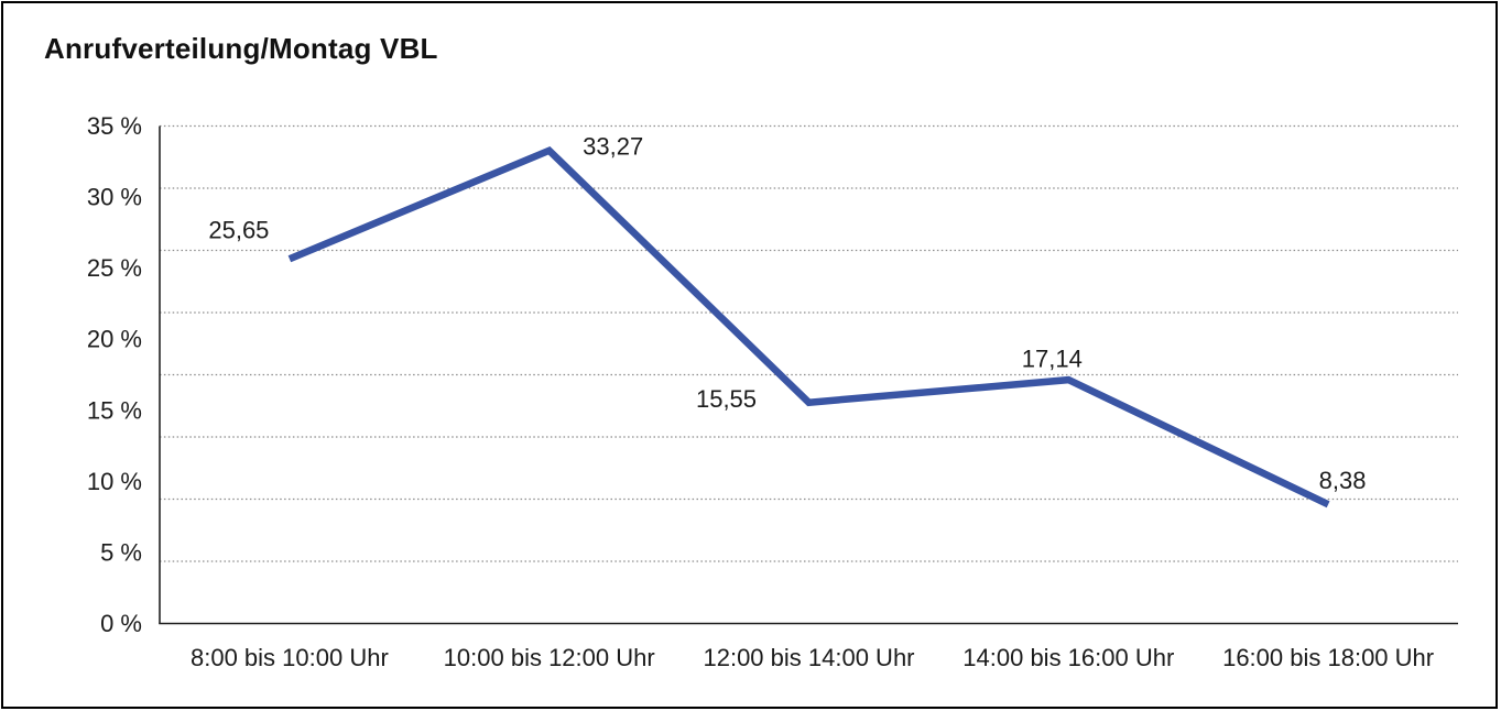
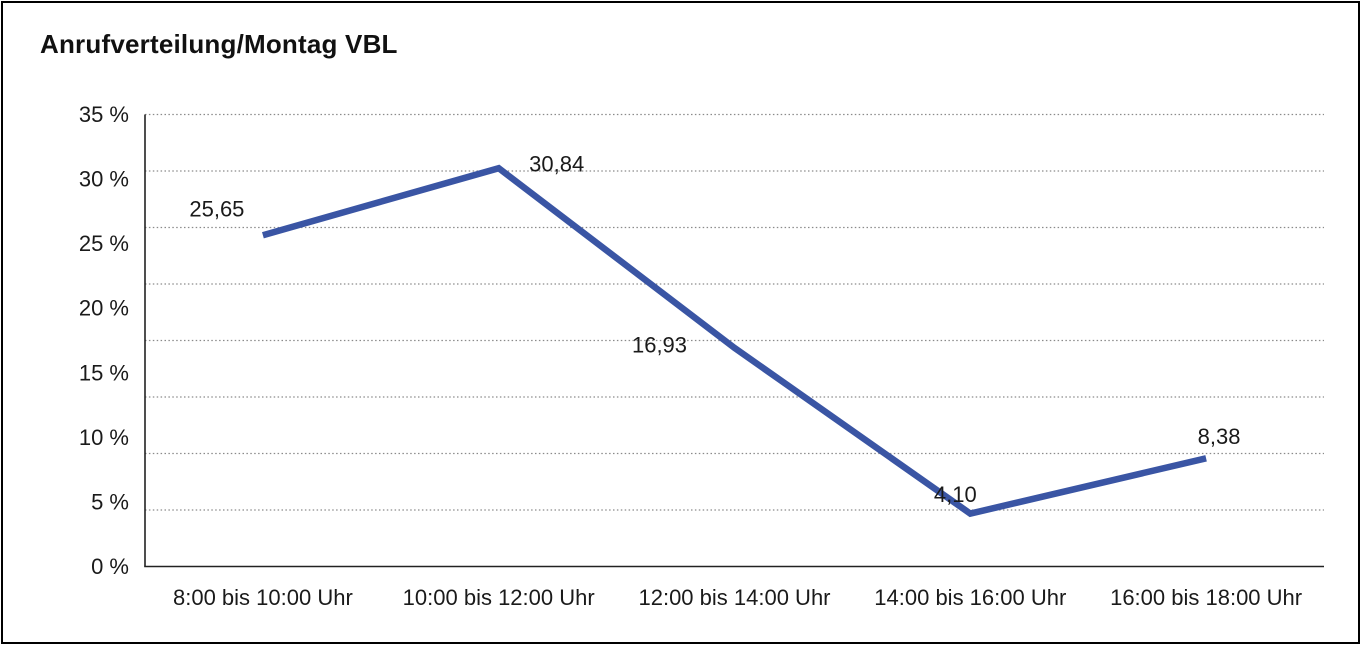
10:00 bis 12:00 Uhr: 33,27 -> 30,84
12:00 bis 14:00 Uhr: 15,55 -> 16,93
14:00 bis 16:00 Uhr: 17,14 -> 4,10
